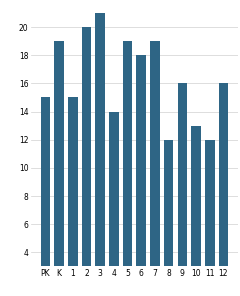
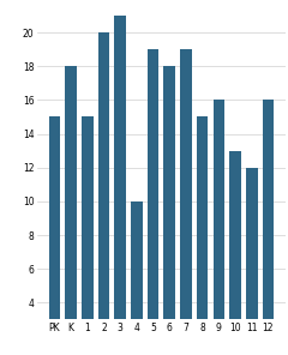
K: 19 -> 18
4: 14 -> 10
8: 12 -> 15
